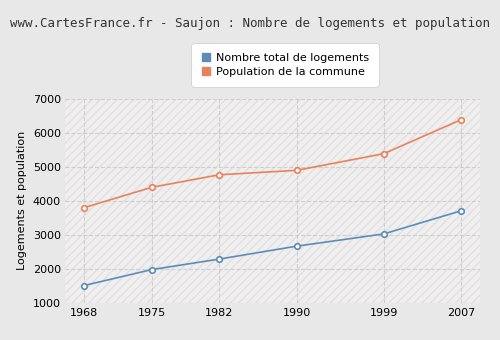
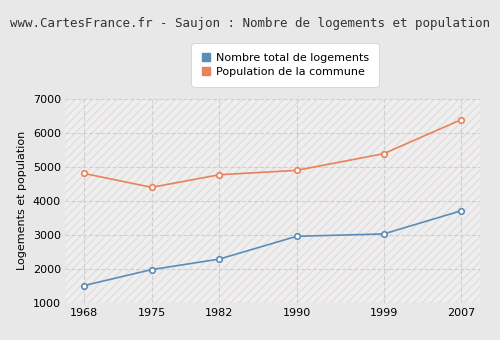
Population de la commune/1968: 3790 -> 4800
Nombre total de logements/1990: 2660 -> 2950
